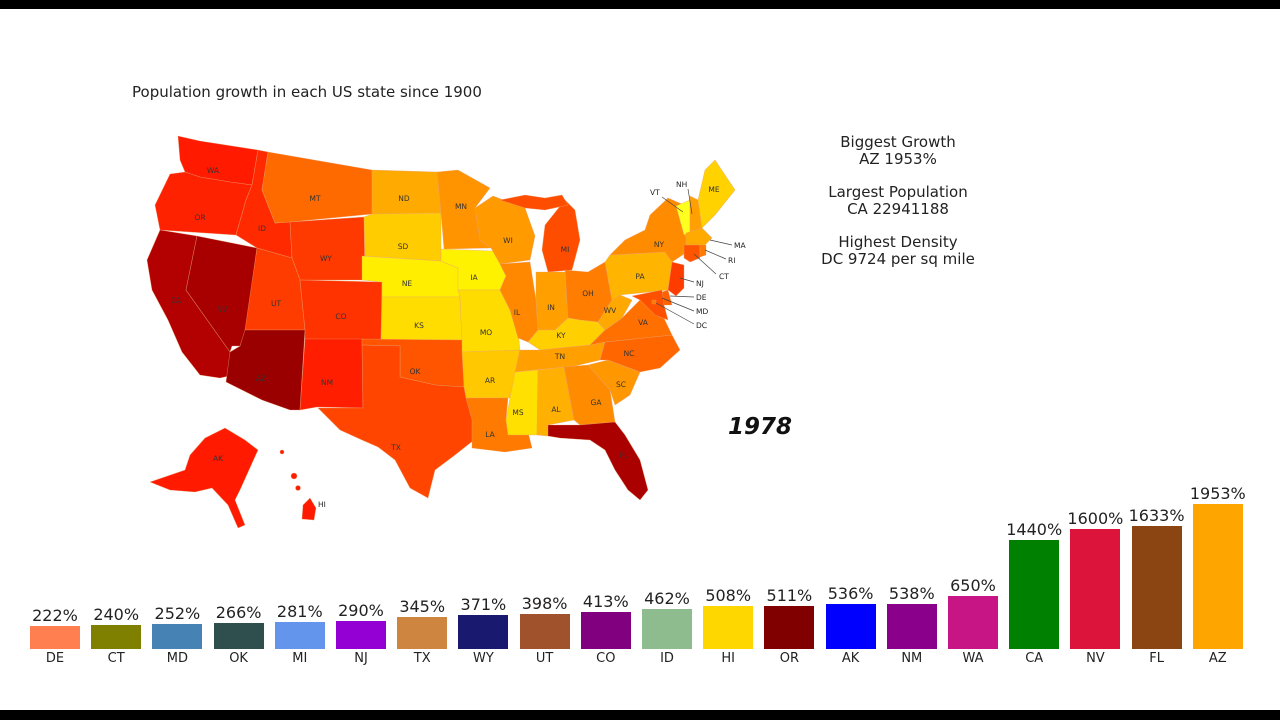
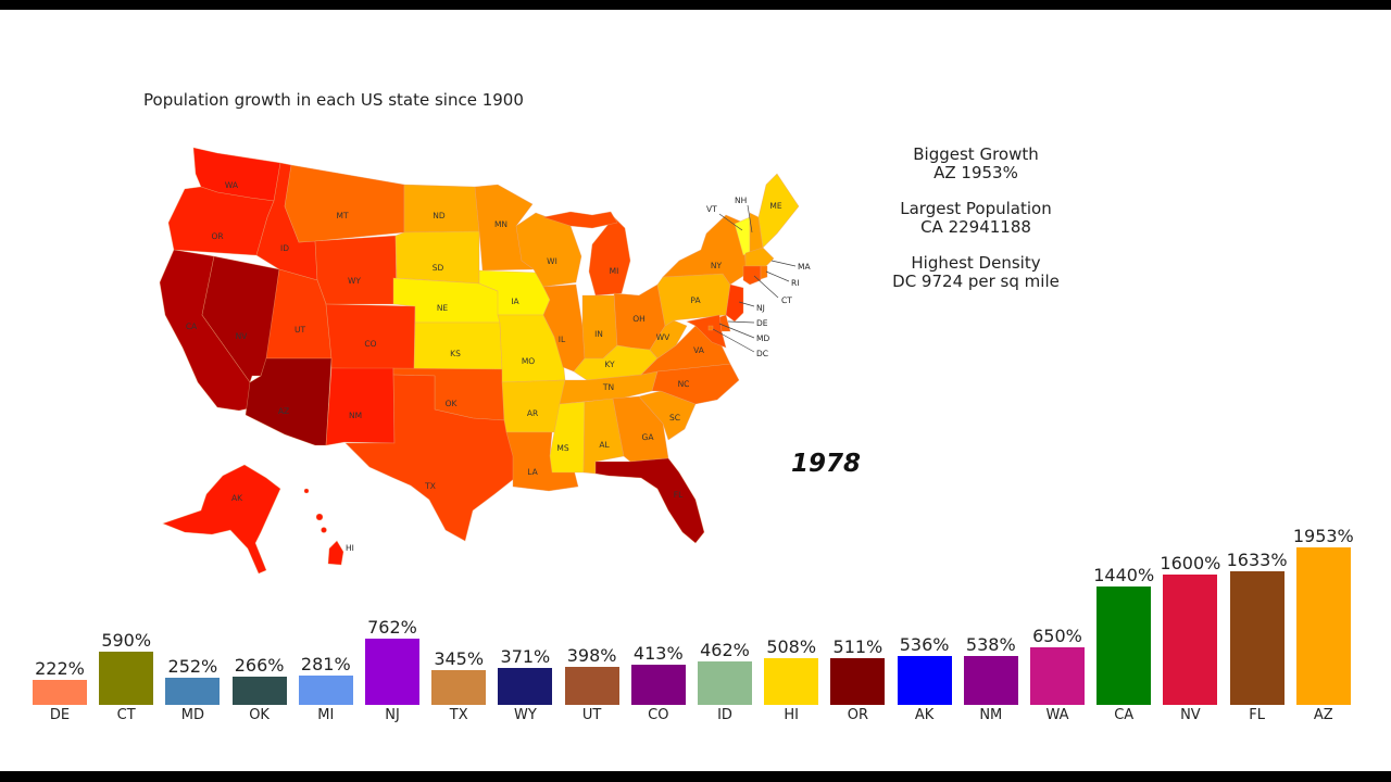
CT: 240% -> 590%
NJ: 290% -> 762%
